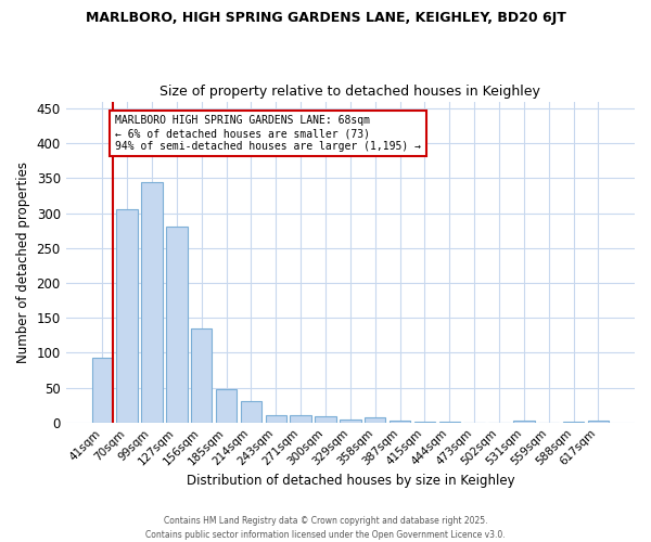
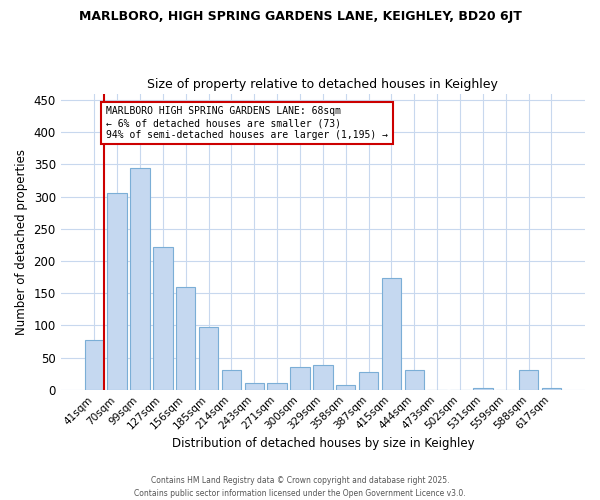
41sqm: 93 -> 78
127sqm: 281 -> 222
156sqm: 134 -> 160
185sqm: 47 -> 98
300sqm: 9 -> 36
329sqm: 5 -> 38
387sqm: 3 -> 28
415sqm: 1 -> 174
444sqm: 1 -> 30
588sqm: 1 -> 30
